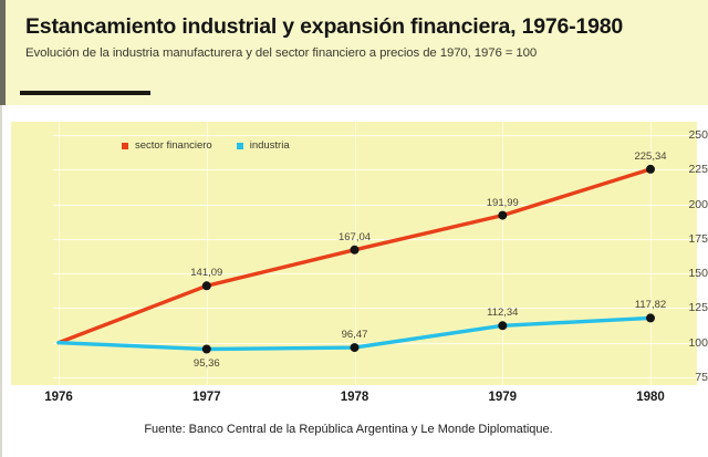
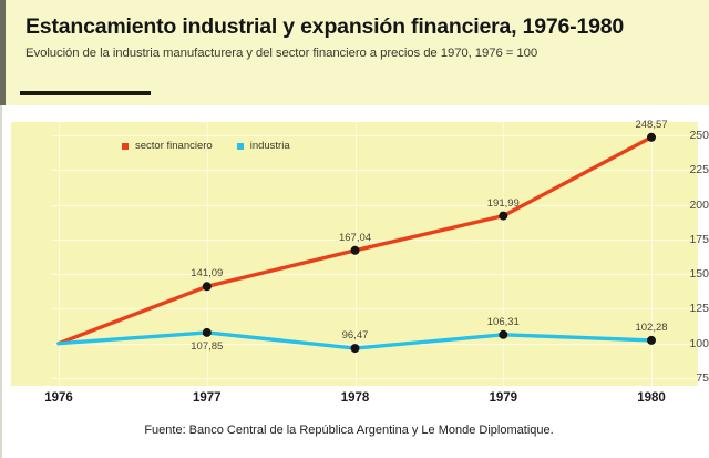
industria/1977: 95,36 -> 107,85
industria/1979: 112,34 -> 106,31
sector financiero/1980: 225,34 -> 248,57
industria/1980: 117,82 -> 102,28
